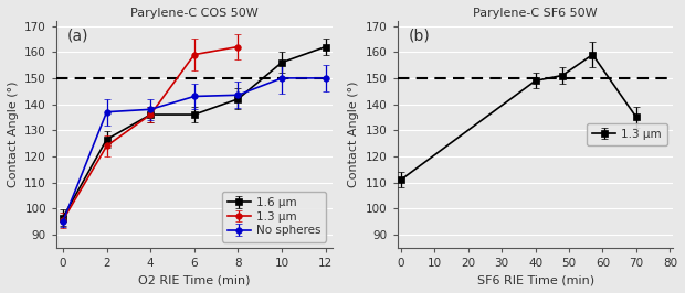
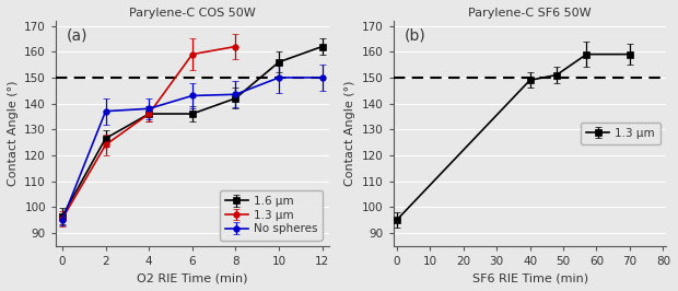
Parylene-C SF6 50W/0: 111 -> 95
Parylene-C SF6 50W/70: 135 -> 159
